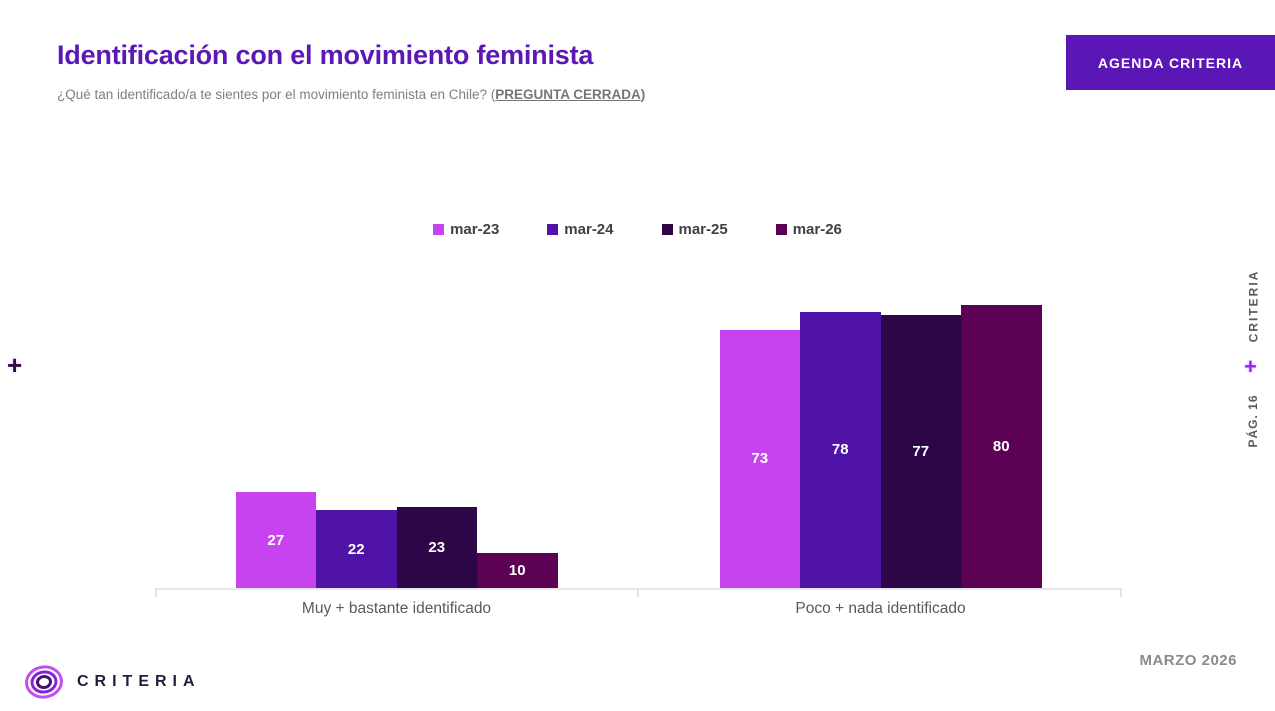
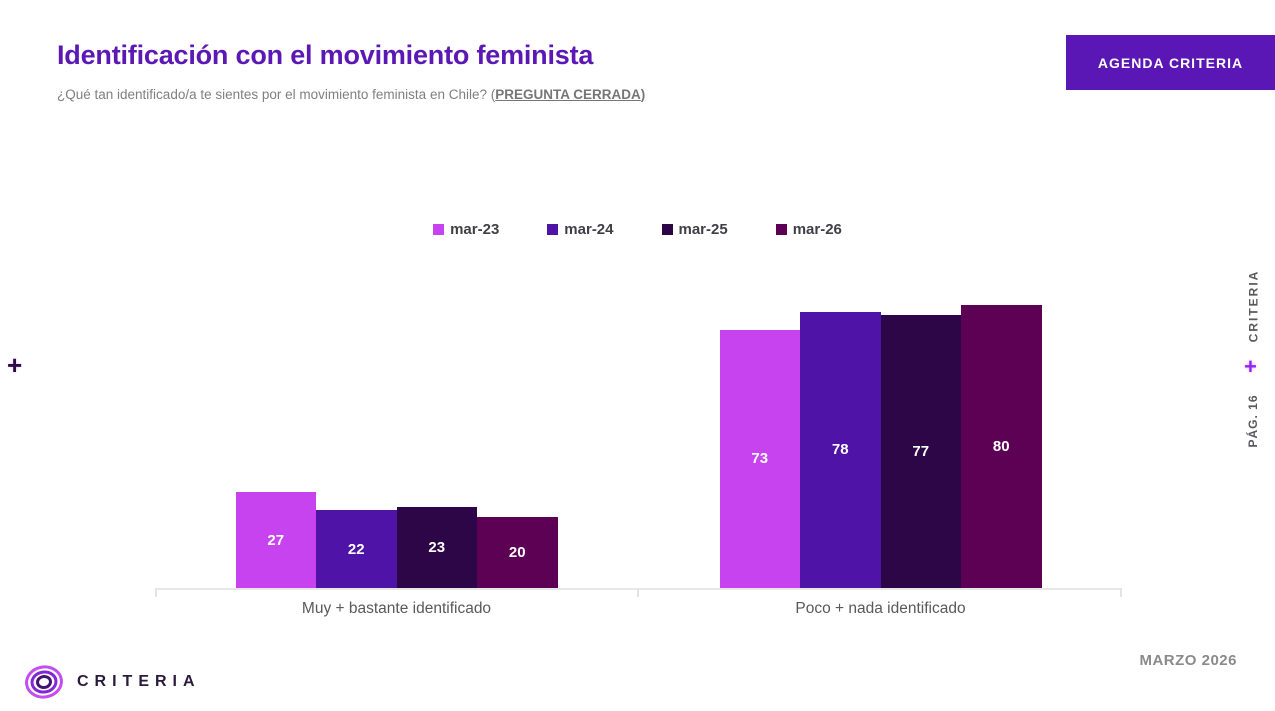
mar-26/Muy + bastante identificado: 10 -> 20
